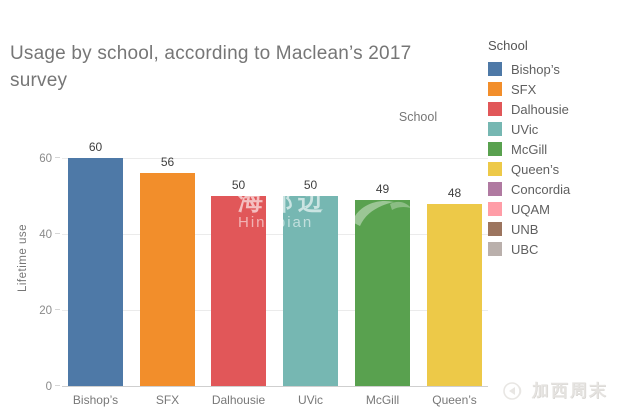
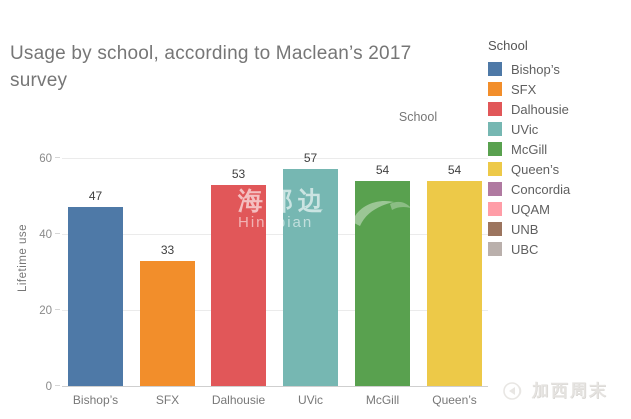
Bishop’s: 60 -> 47
SFX: 56 -> 33
Dalhousie: 50 -> 53
UVic: 50 -> 57
McGill: 49 -> 54
Queen’s: 48 -> 54
